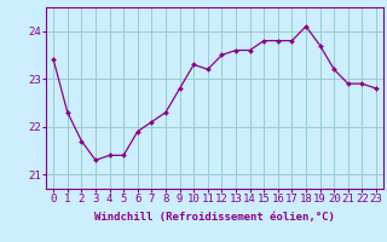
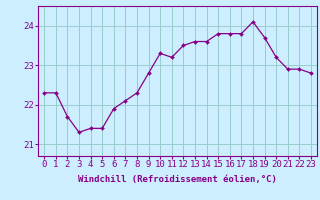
0: 23.4 -> 22.3
